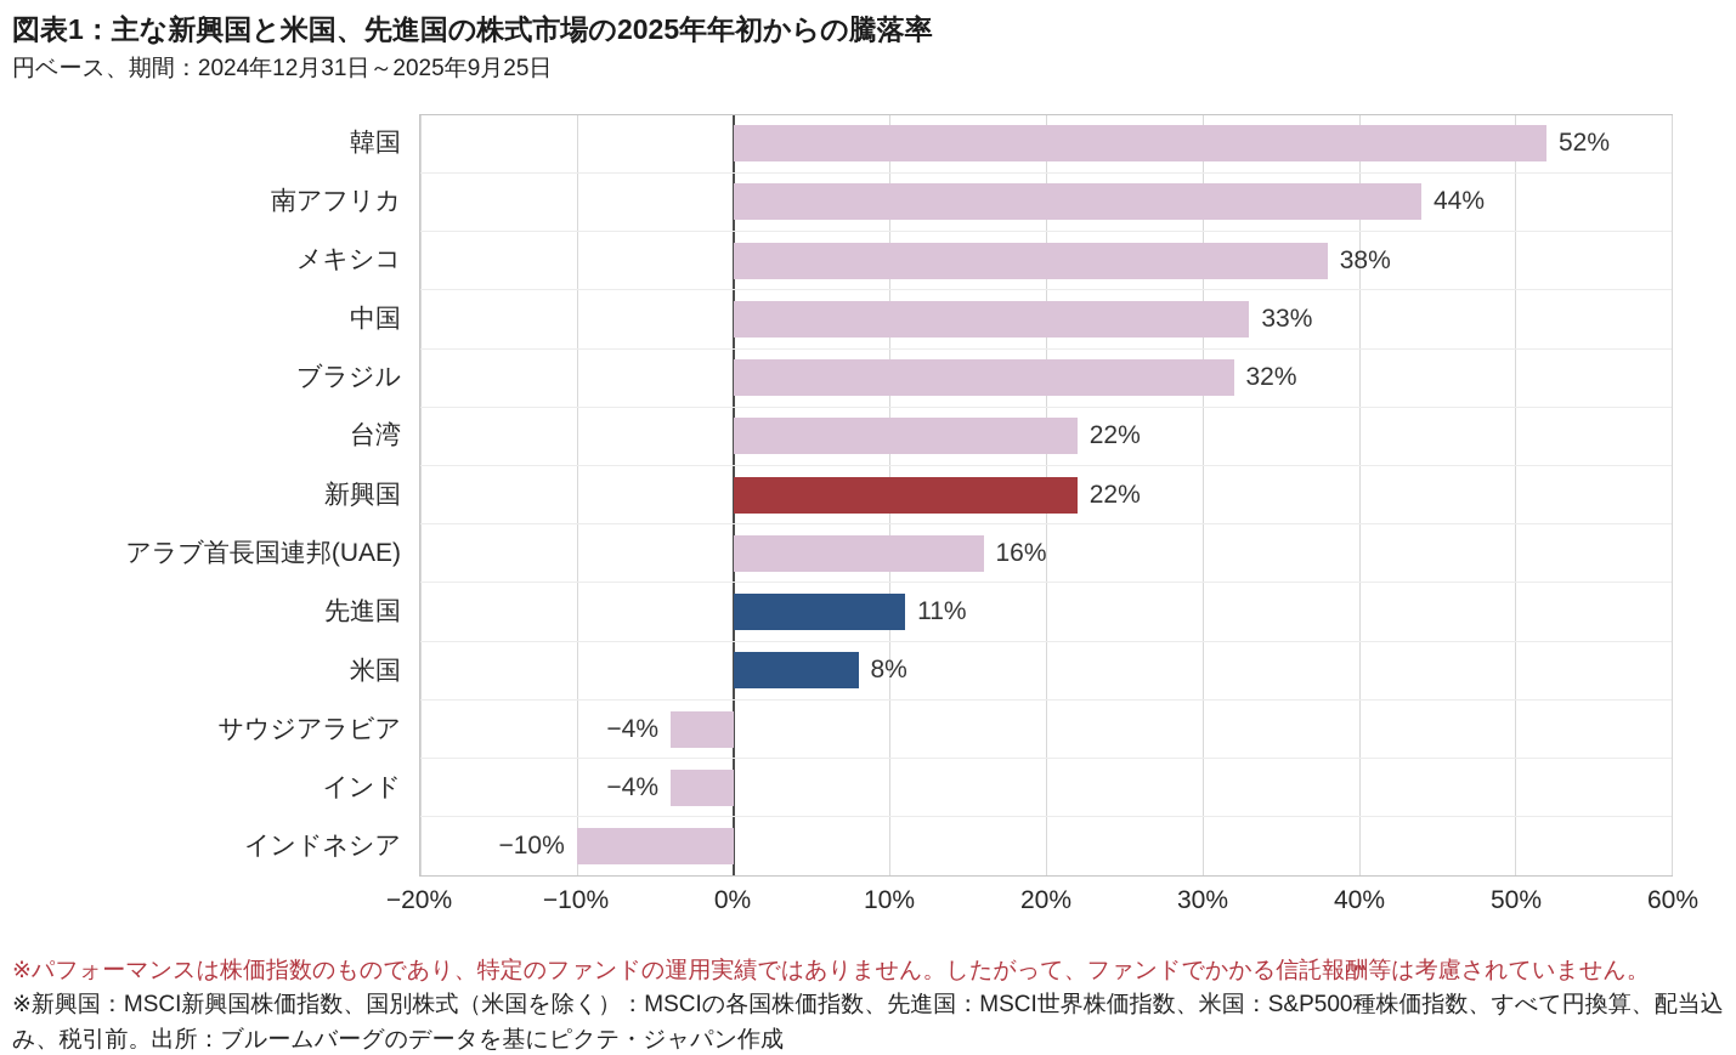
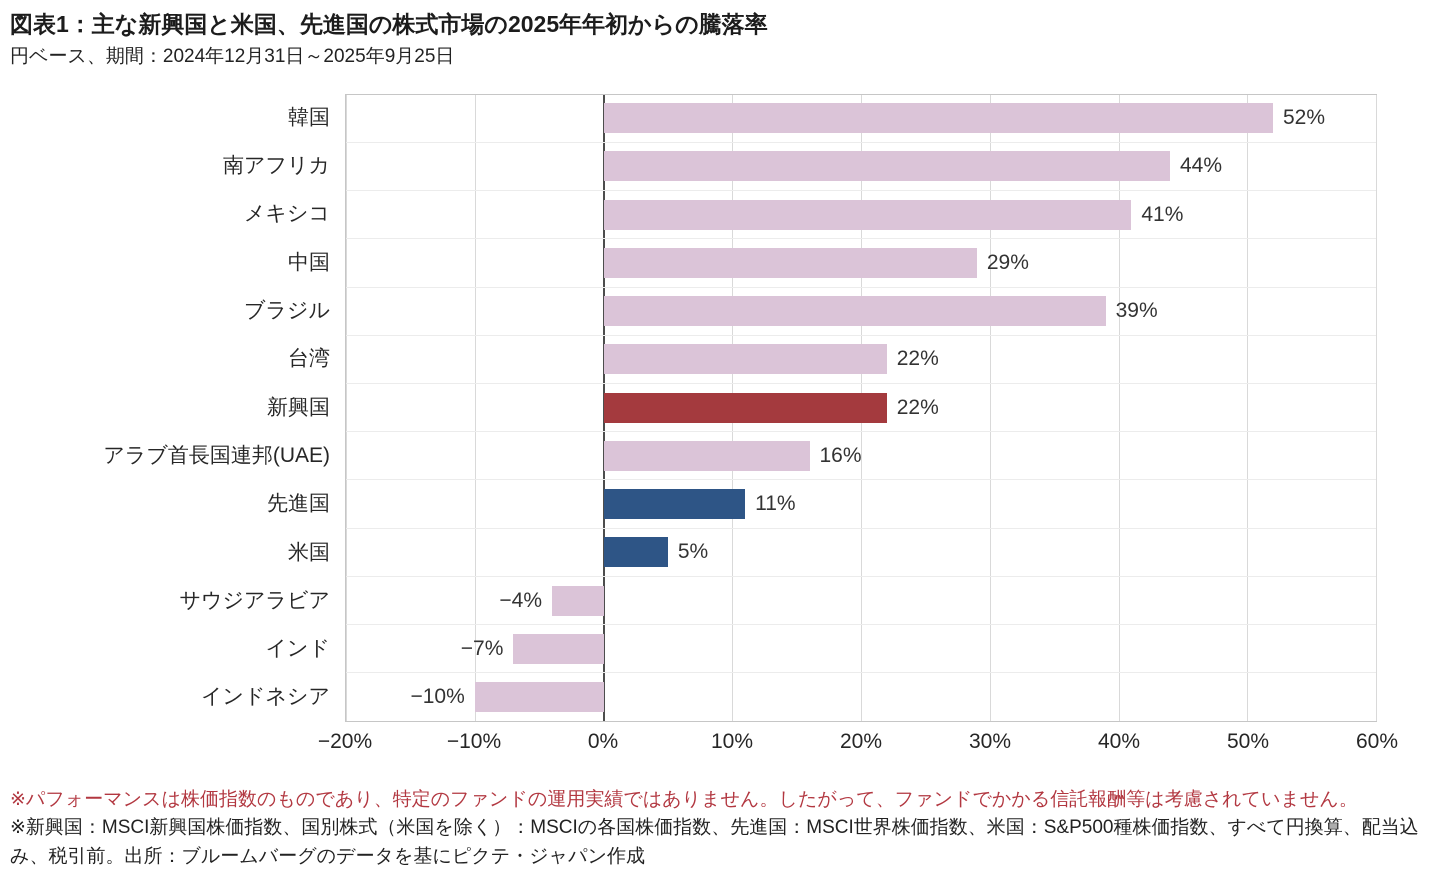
メキシコ: 38% -> 41%
中国: 33% -> 29%
ブラジル: 32% -> 39%
米国: 8% -> 5%
インド: −4% -> −7%
